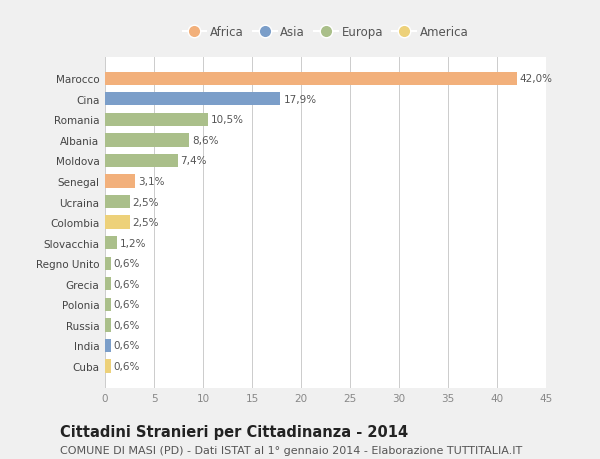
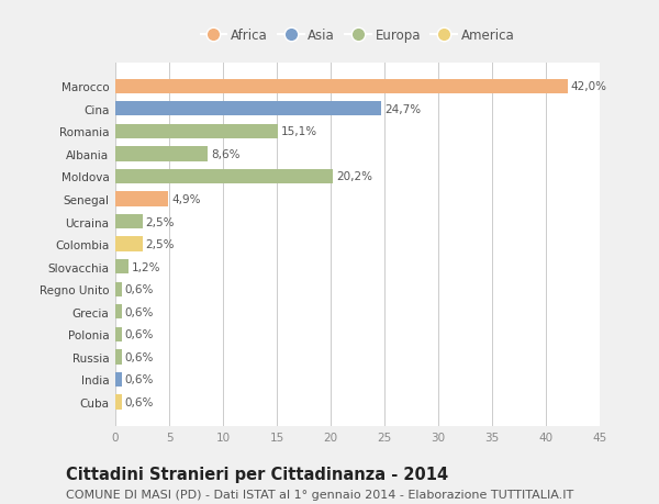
Cina: 17,9% -> 24,7%
Romania: 10,5% -> 15,1%
Moldova: 7,4% -> 20,2%
Senegal: 3,1% -> 4,9%
